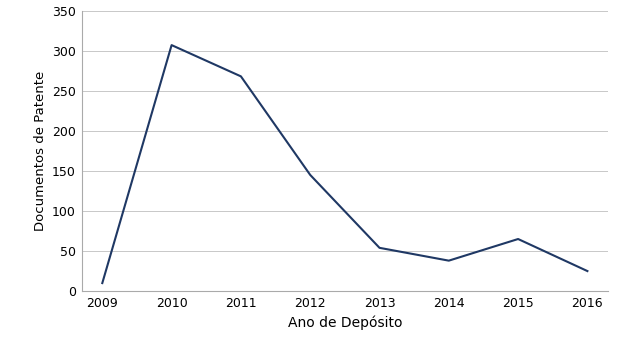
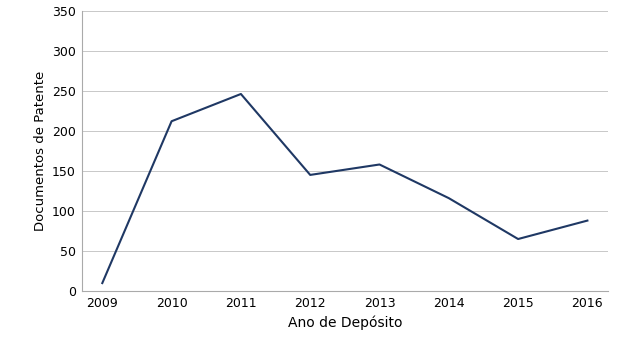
2010: 307 -> 212
2011: 268 -> 246
2013: 54 -> 158
2014: 38 -> 116
2016: 25 -> 88
